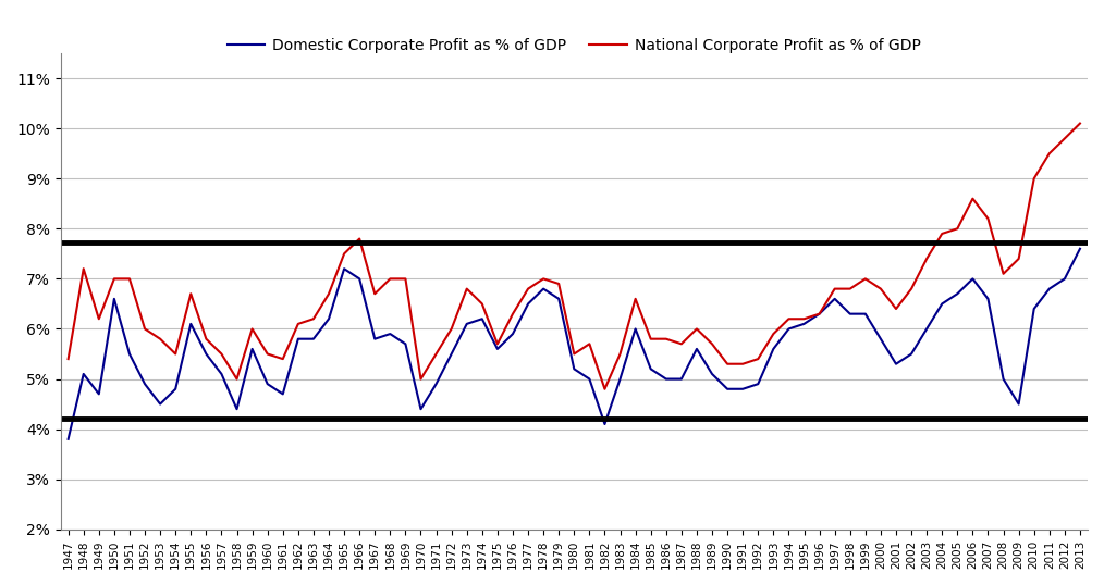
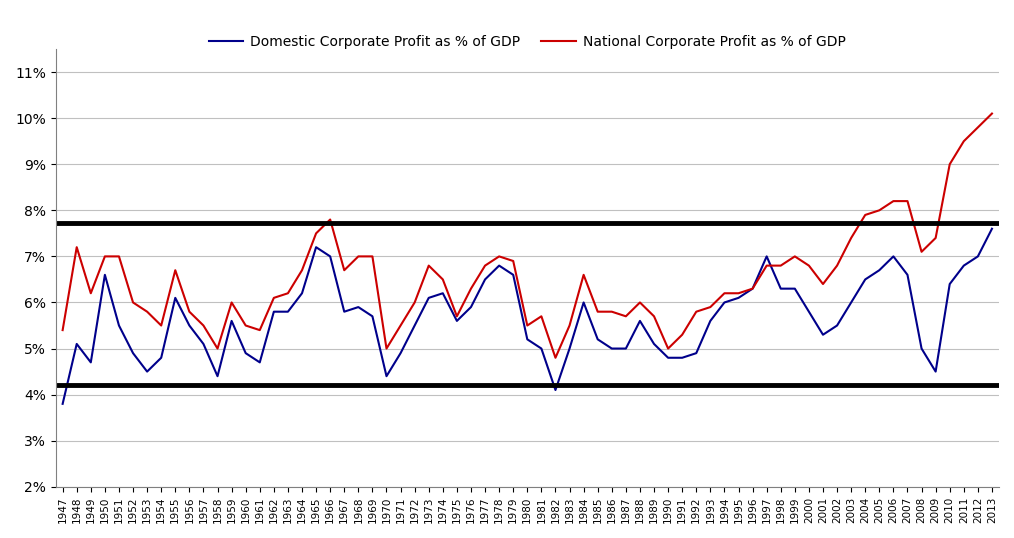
National Corporate Profit as % of GDP/1990: 5.3% -> 5.0%
National Corporate Profit as % of GDP/1992: 5.4% -> 5.8%
Domestic Corporate Profit as % of GDP/1997: 6.6% -> 7.0%
National Corporate Profit as % of GDP/2006: 8.6% -> 8.2%
